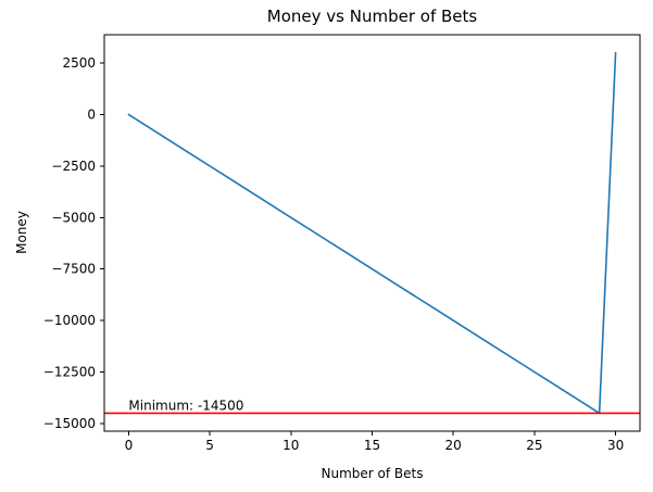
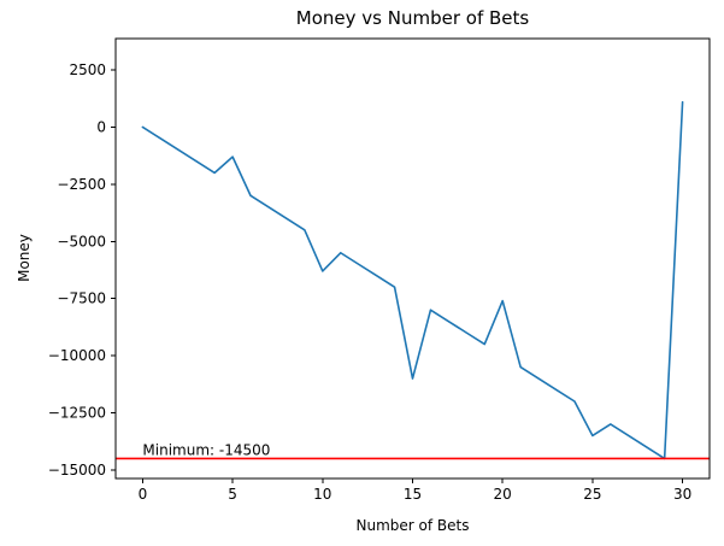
5: -2500 -> -1300
10: -5000 -> -6300
15: -7500 -> -11000
20: -10000 -> -7600
25: -12500 -> -13500
30: 3000 -> 1100
